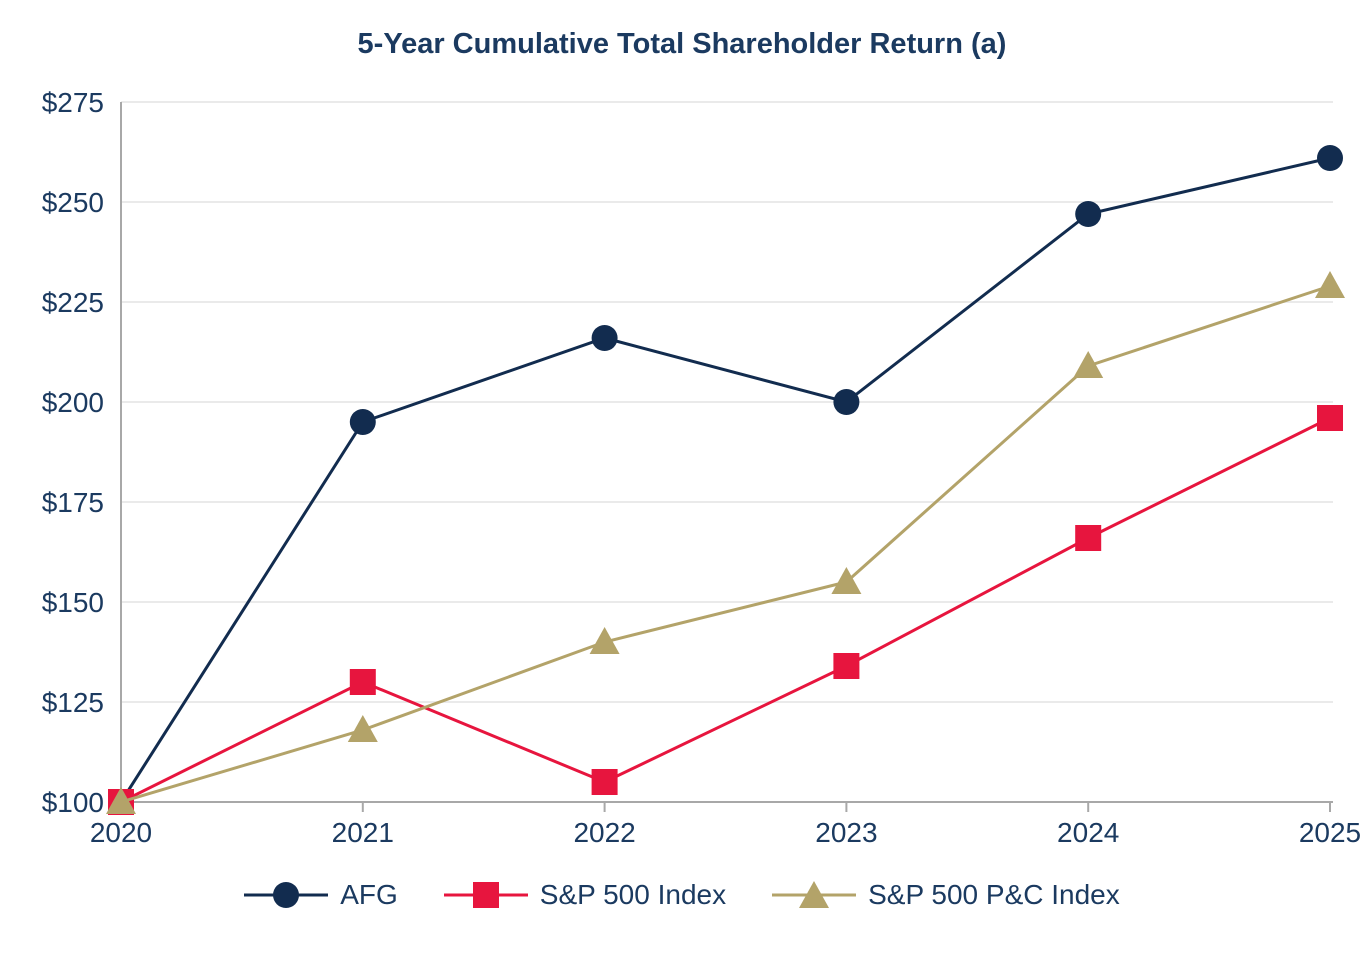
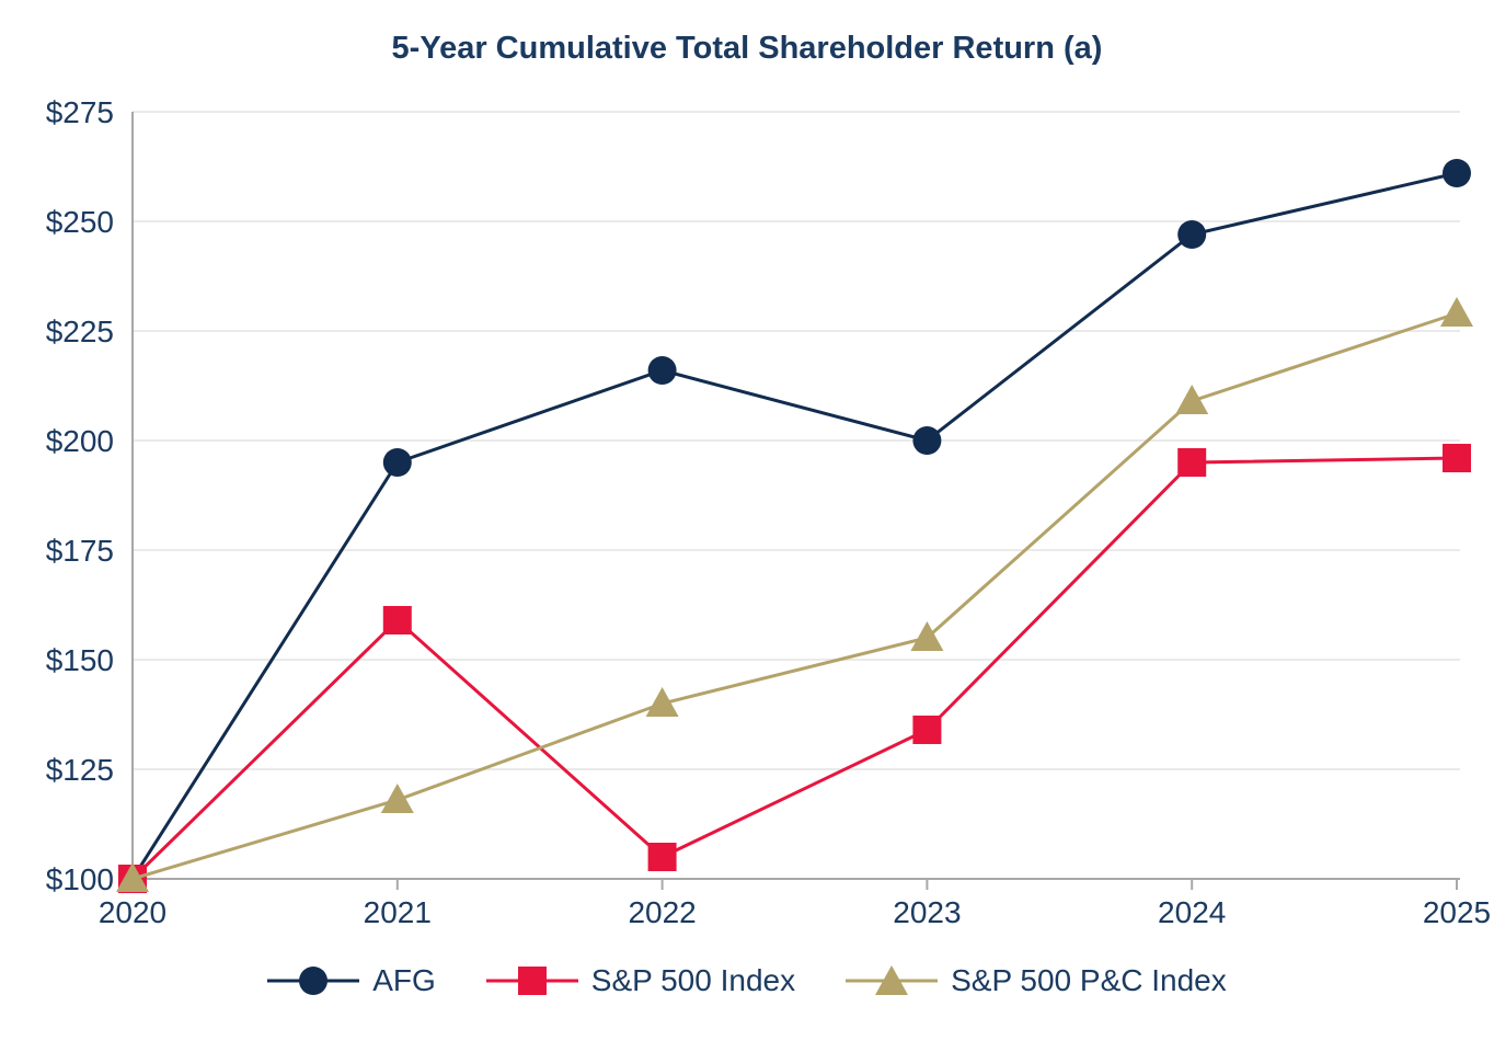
S&P 500 Index/2021: $130 -> $159
S&P 500 Index/2024: $166 -> $195
